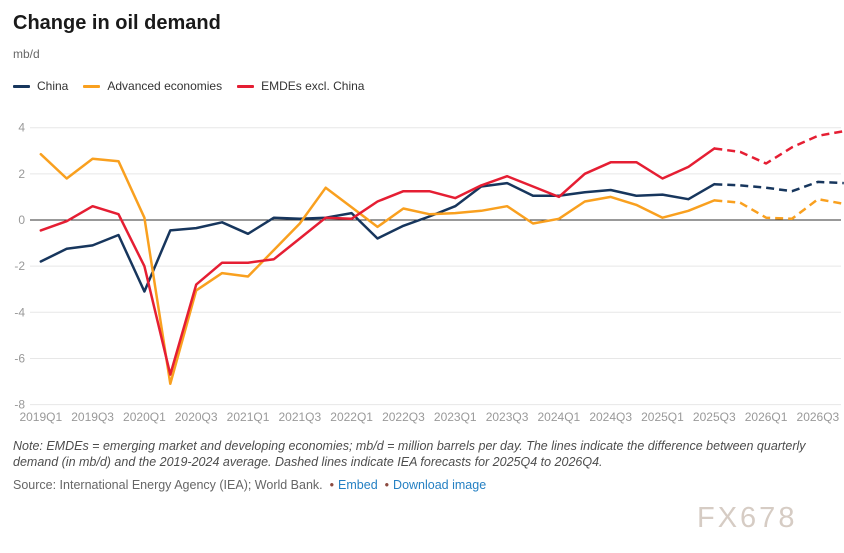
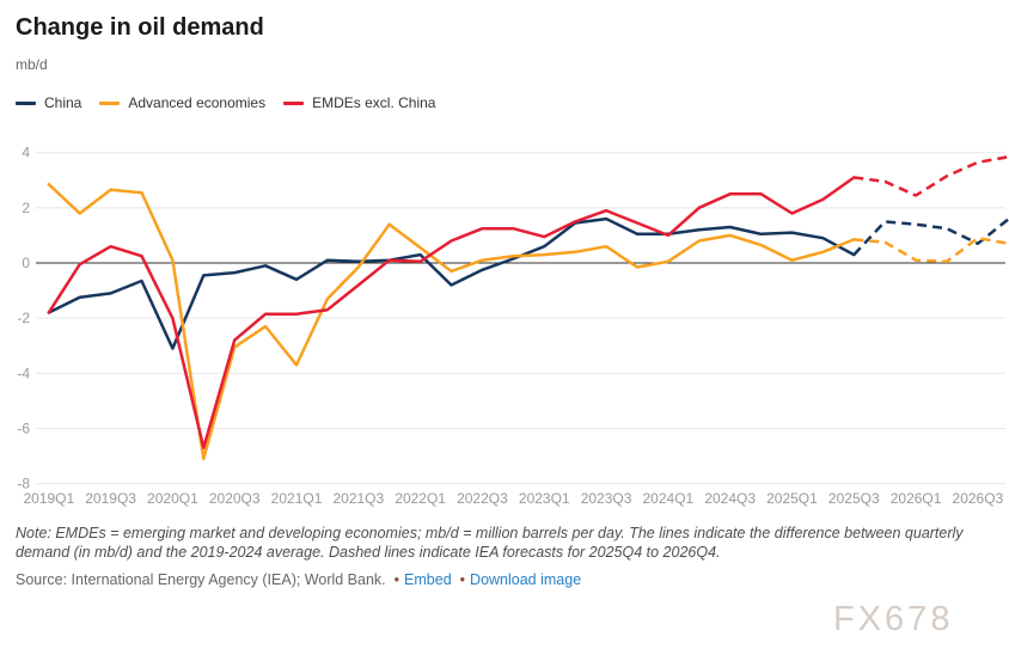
EMDEs excl. China/2019Q1: -0.5 -> -1.8
Advanced economies/2021Q1: -2.5 -> -3.7
Advanced economies/2022Q3: 0.5 -> 0.1
China/2025Q3: 1.6 -> 0.3
China/2026Q3: 1.6 -> 0.7
